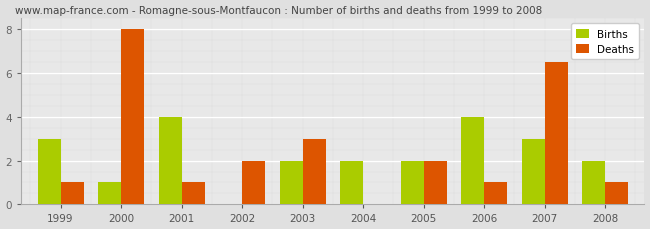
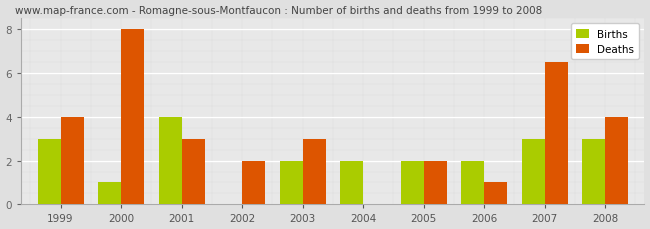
Deaths/1999: 1.0 -> 4.0
Deaths/2001: 1.0 -> 3.0
Births/2006: 4 -> 2
Births/2008: 2 -> 3
Deaths/2008: 1.0 -> 4.0
